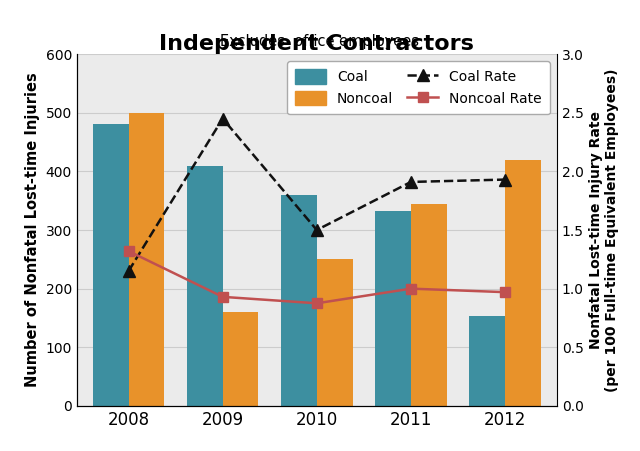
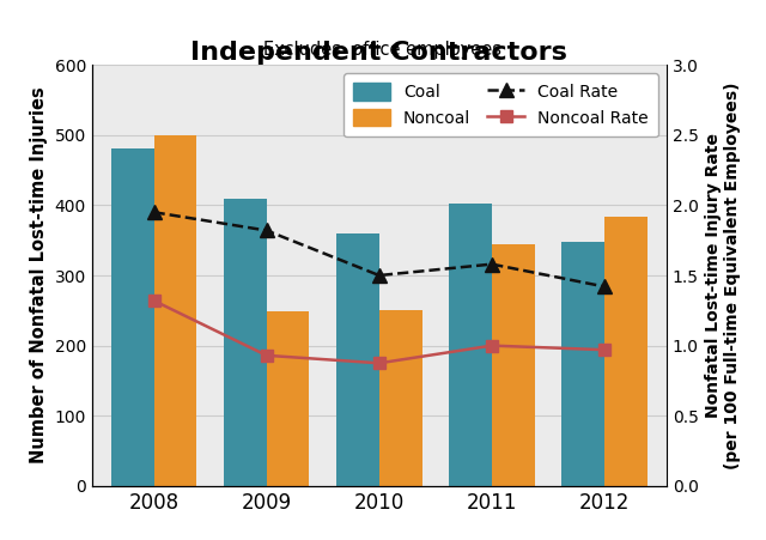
Coal Rate/2008: 1.15 -> 1.95
Coal Rate/2009: 2.45 -> 1.82
Noncoal/2009: 160 -> 248
Coal/2011: 332 -> 402
Coal Rate/2011: 1.91 -> 1.58
Coal/2012: 154 -> 348
Coal Rate/2012: 1.93 -> 1.42
Noncoal/2012: 420 -> 383
